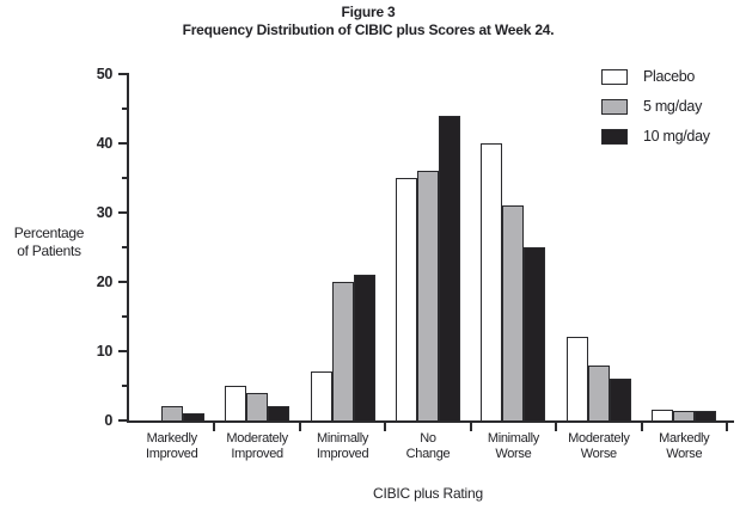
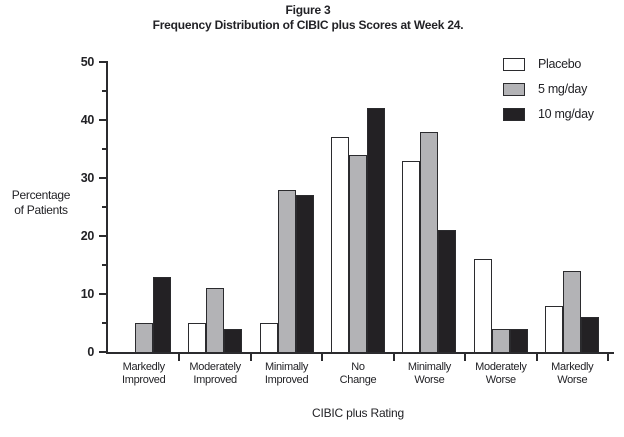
5 mg/day/Markedly Improved: 2 -> 5
10 mg/day/Markedly Improved: 1 -> 13
5 mg/day/Moderately Improved: 4 -> 11
10 mg/day/Moderately Improved: 2 -> 4
Placebo/Minimally Improved: 7 -> 5
5 mg/day/Minimally Improved: 20 -> 28
10 mg/day/Minimally Improved: 21 -> 27
Placebo/No Change: 35 -> 37
5 mg/day/No Change: 36 -> 34
10 mg/day/No Change: 44 -> 42
Placebo/Minimally Worse: 40 -> 33
5 mg/day/Minimally Worse: 31 -> 38
10 mg/day/Minimally Worse: 25 -> 21
Placebo/Moderately Worse: 12 -> 16
5 mg/day/Moderately Worse: 8 -> 4
10 mg/day/Moderately Worse: 6 -> 4
Placebo/Markedly Worse: 2 -> 8
5 mg/day/Markedly Worse: 1 -> 14
10 mg/day/Markedly Worse: 1 -> 6
